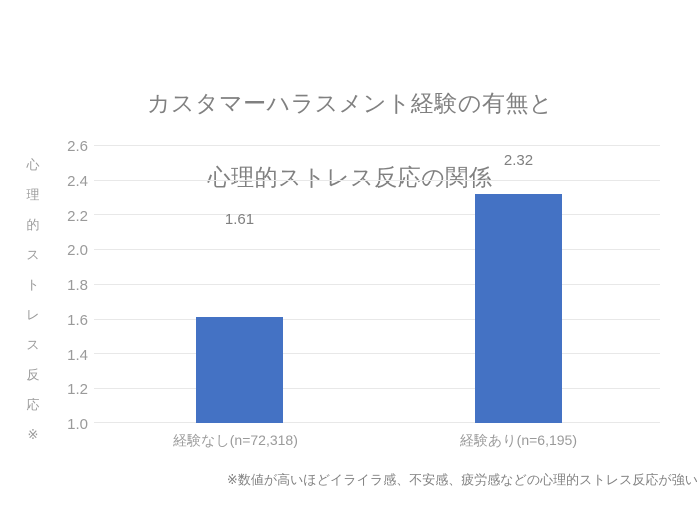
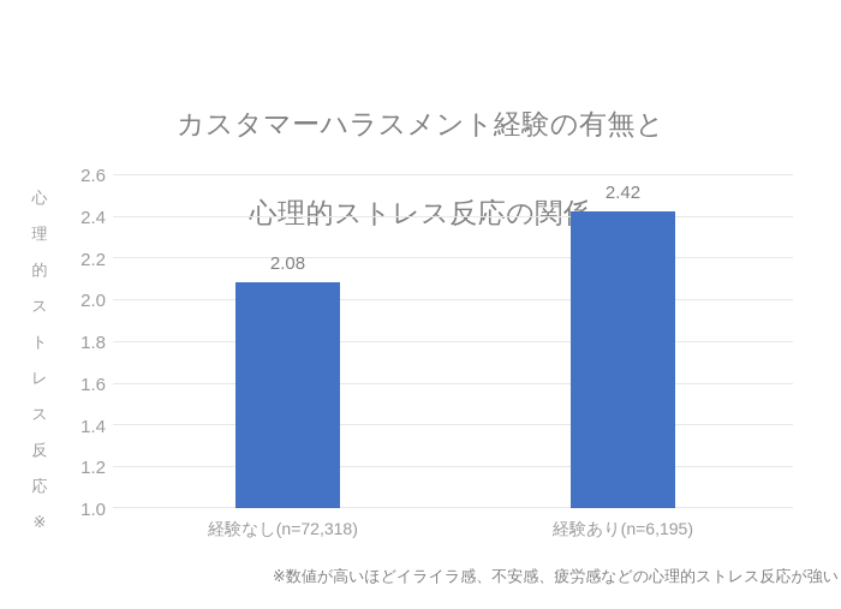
経験なし(n=72,318): 1.61 -> 2.08
経験あり(n=6,195): 2.32 -> 2.42
